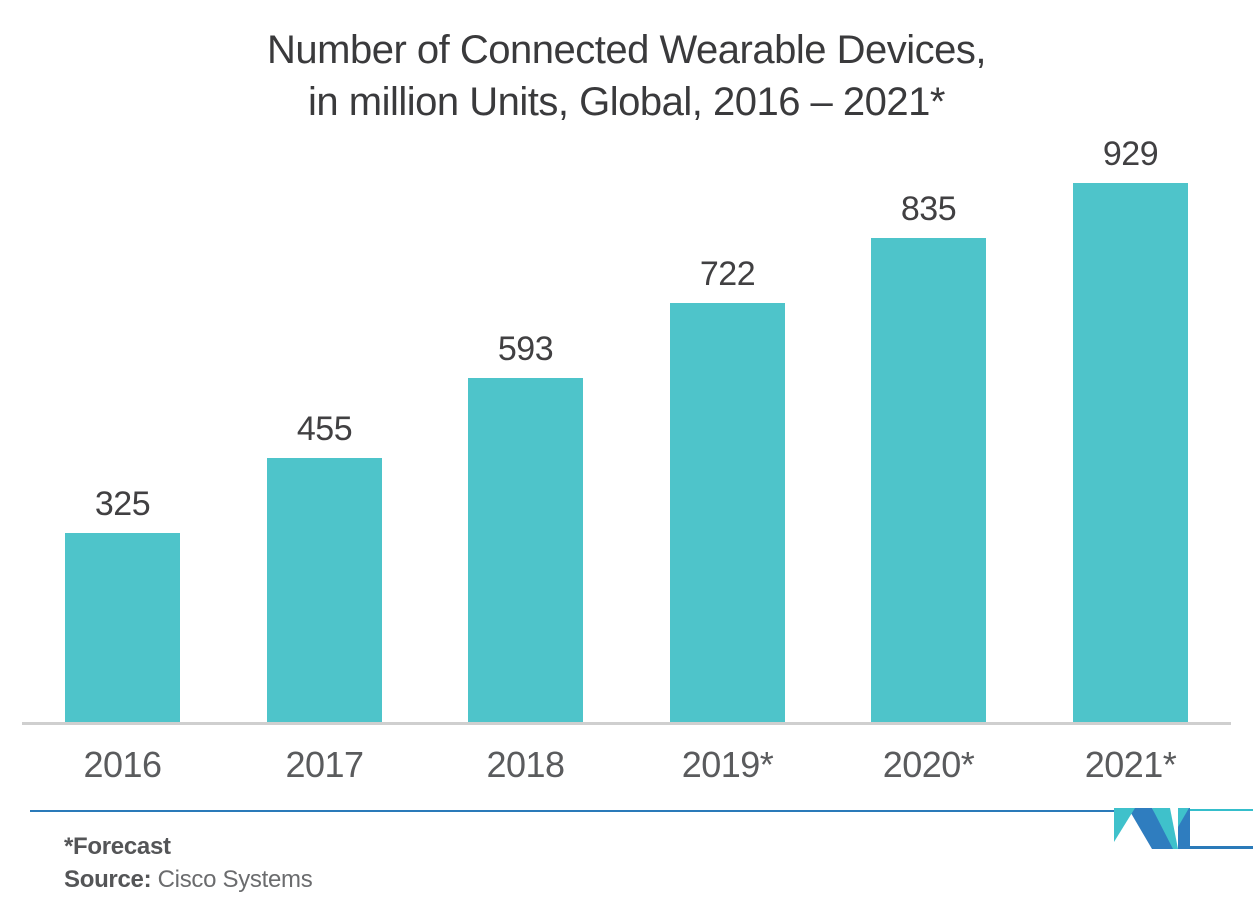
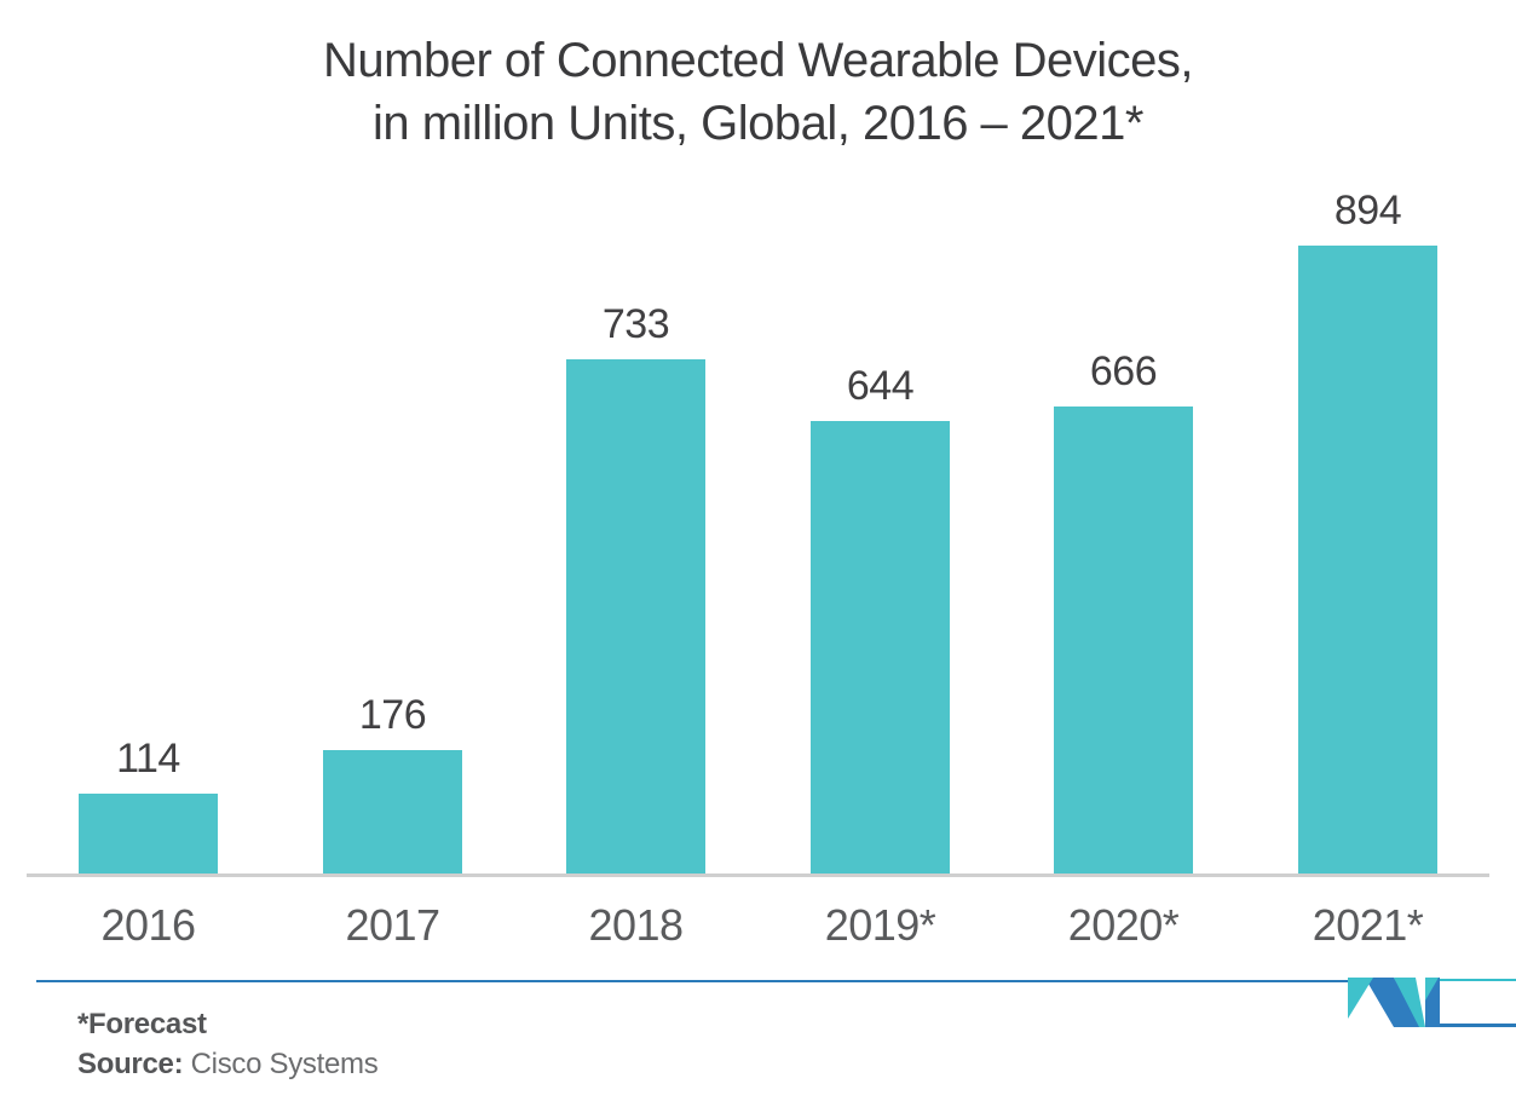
2016: 325 -> 114
2017: 455 -> 176
2018: 593 -> 733
2019*: 722 -> 644
2020*: 835 -> 666
2021*: 929 -> 894
